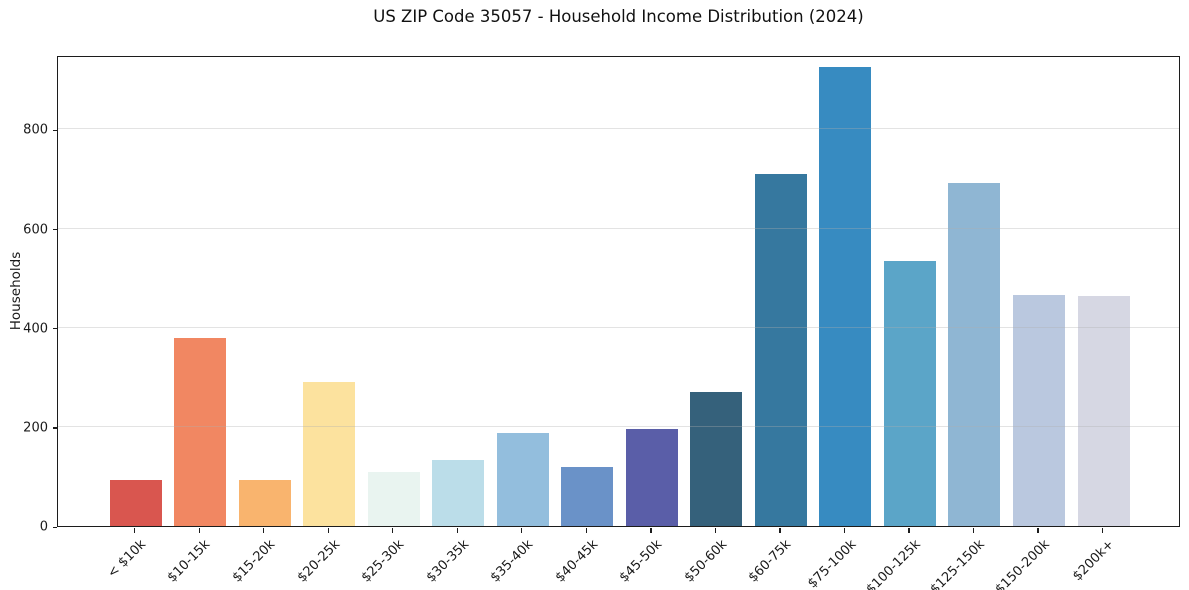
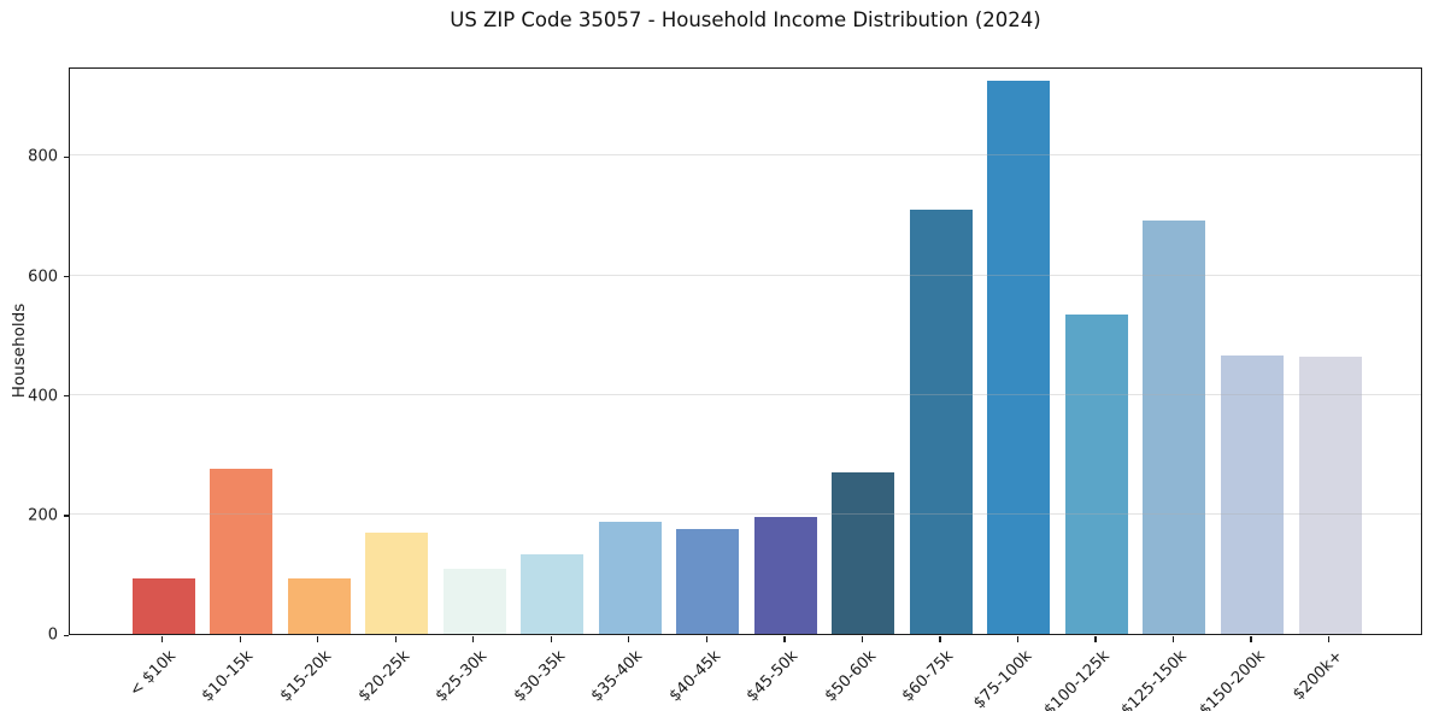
$10-15k: 380 -> 280
$20-25k: 290 -> 170
$40-45k: 120 -> 180
